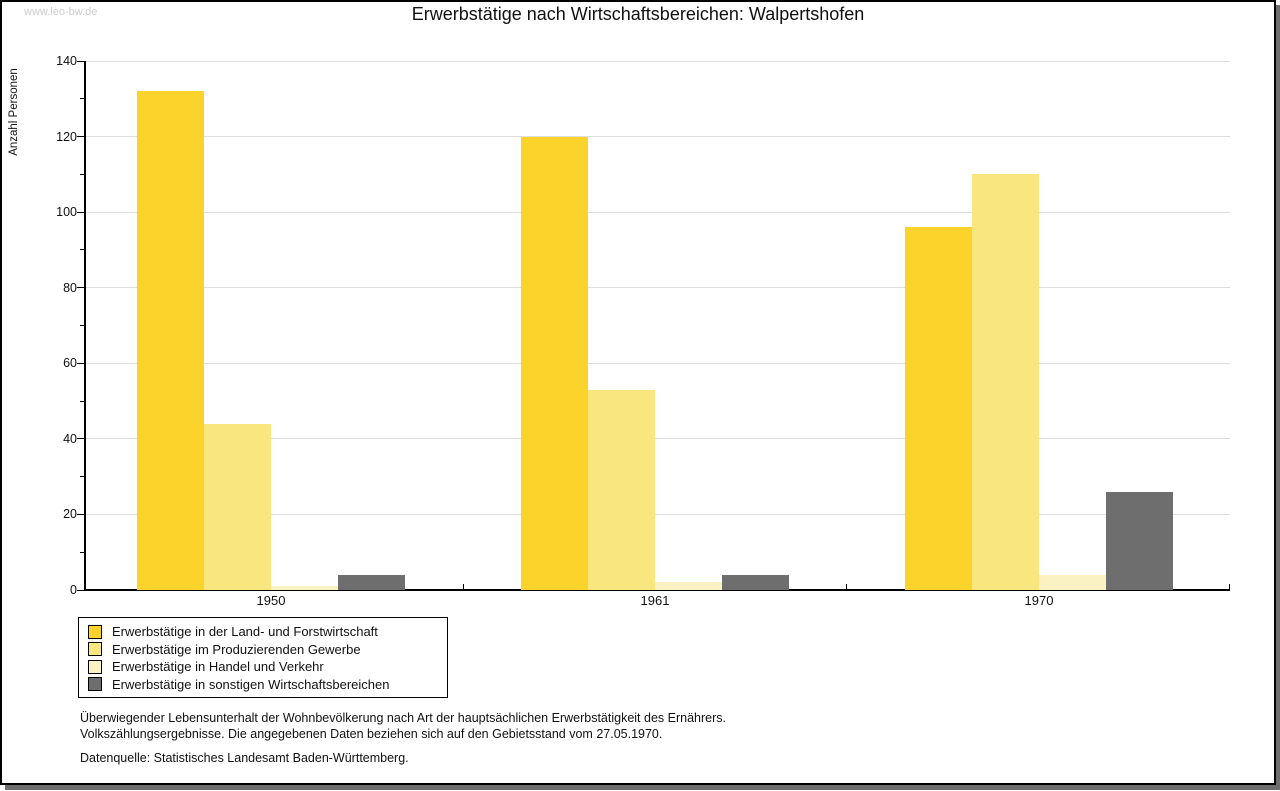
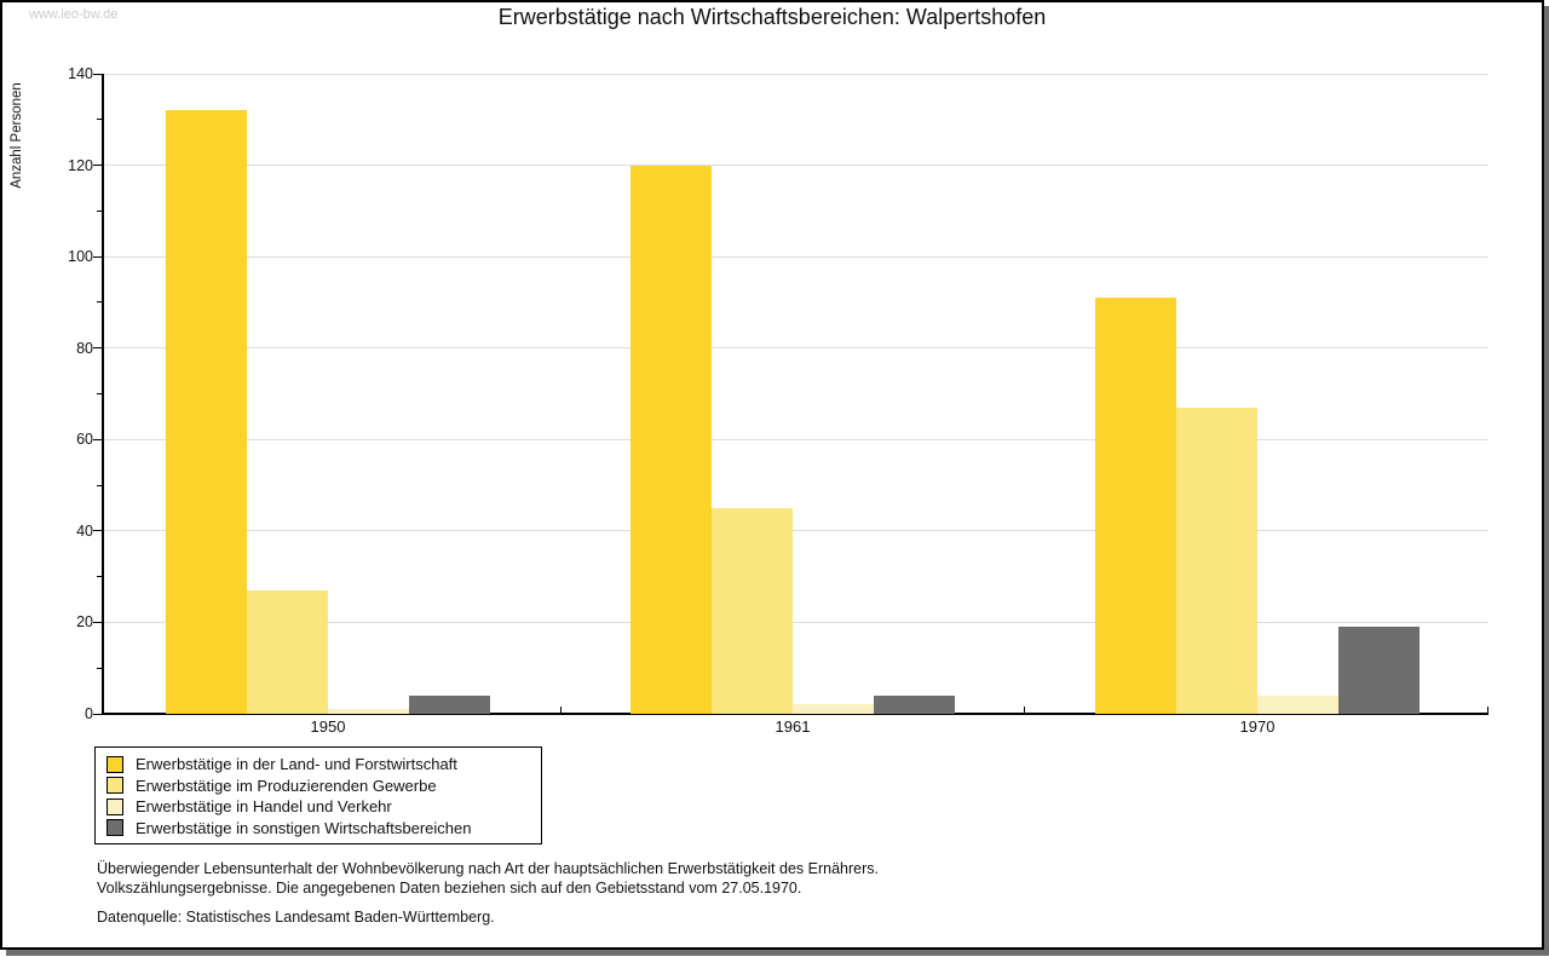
Erwerbstätige im Produzierenden Gewerbe/1950: 44 -> 27
Erwerbstätige im Produzierenden Gewerbe/1961: 53 -> 45
Erwerbstätige in der Land- und Forstwirtschaft/1970: 96 -> 91
Erwerbstätige im Produzierenden Gewerbe/1970: 110 -> 67
Erwerbstätige in sonstigen Wirtschaftsbereichen/1970: 26 -> 19
